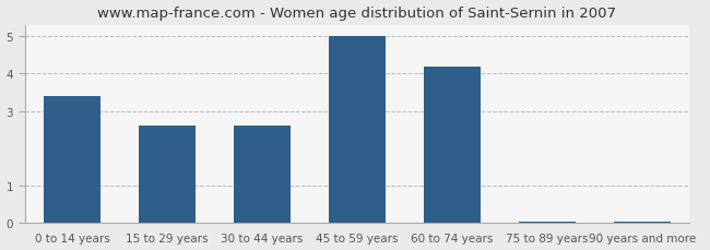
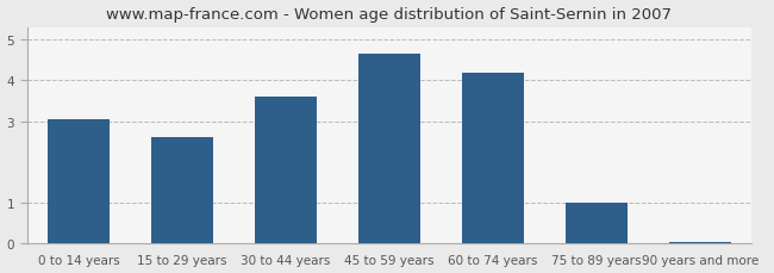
0 to 14 years: 3.40 -> 3.05
30 to 44 years: 2.60 -> 3.60
45 to 59 years: 5.00 -> 4.65
75 to 89 years: 0.05 -> 1.00
